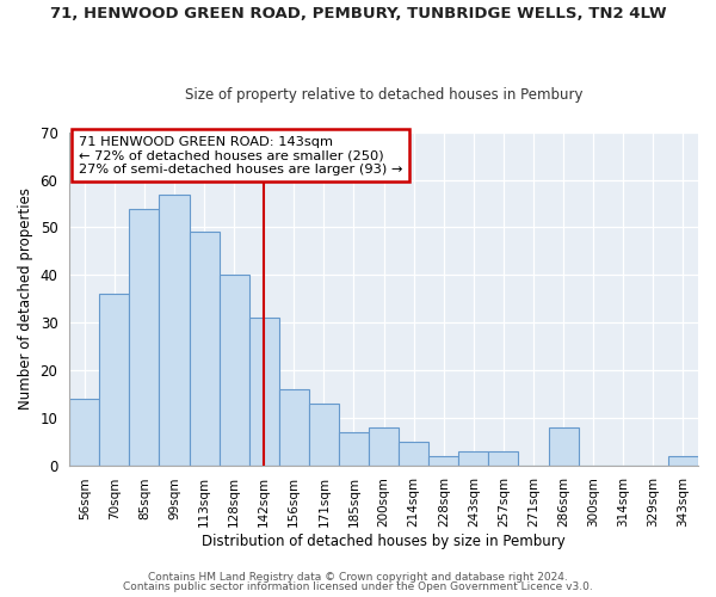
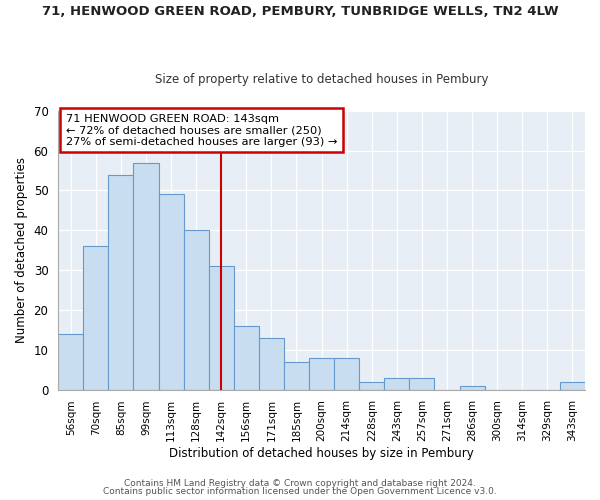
214sqm: 5 -> 8
286sqm: 8 -> 1
